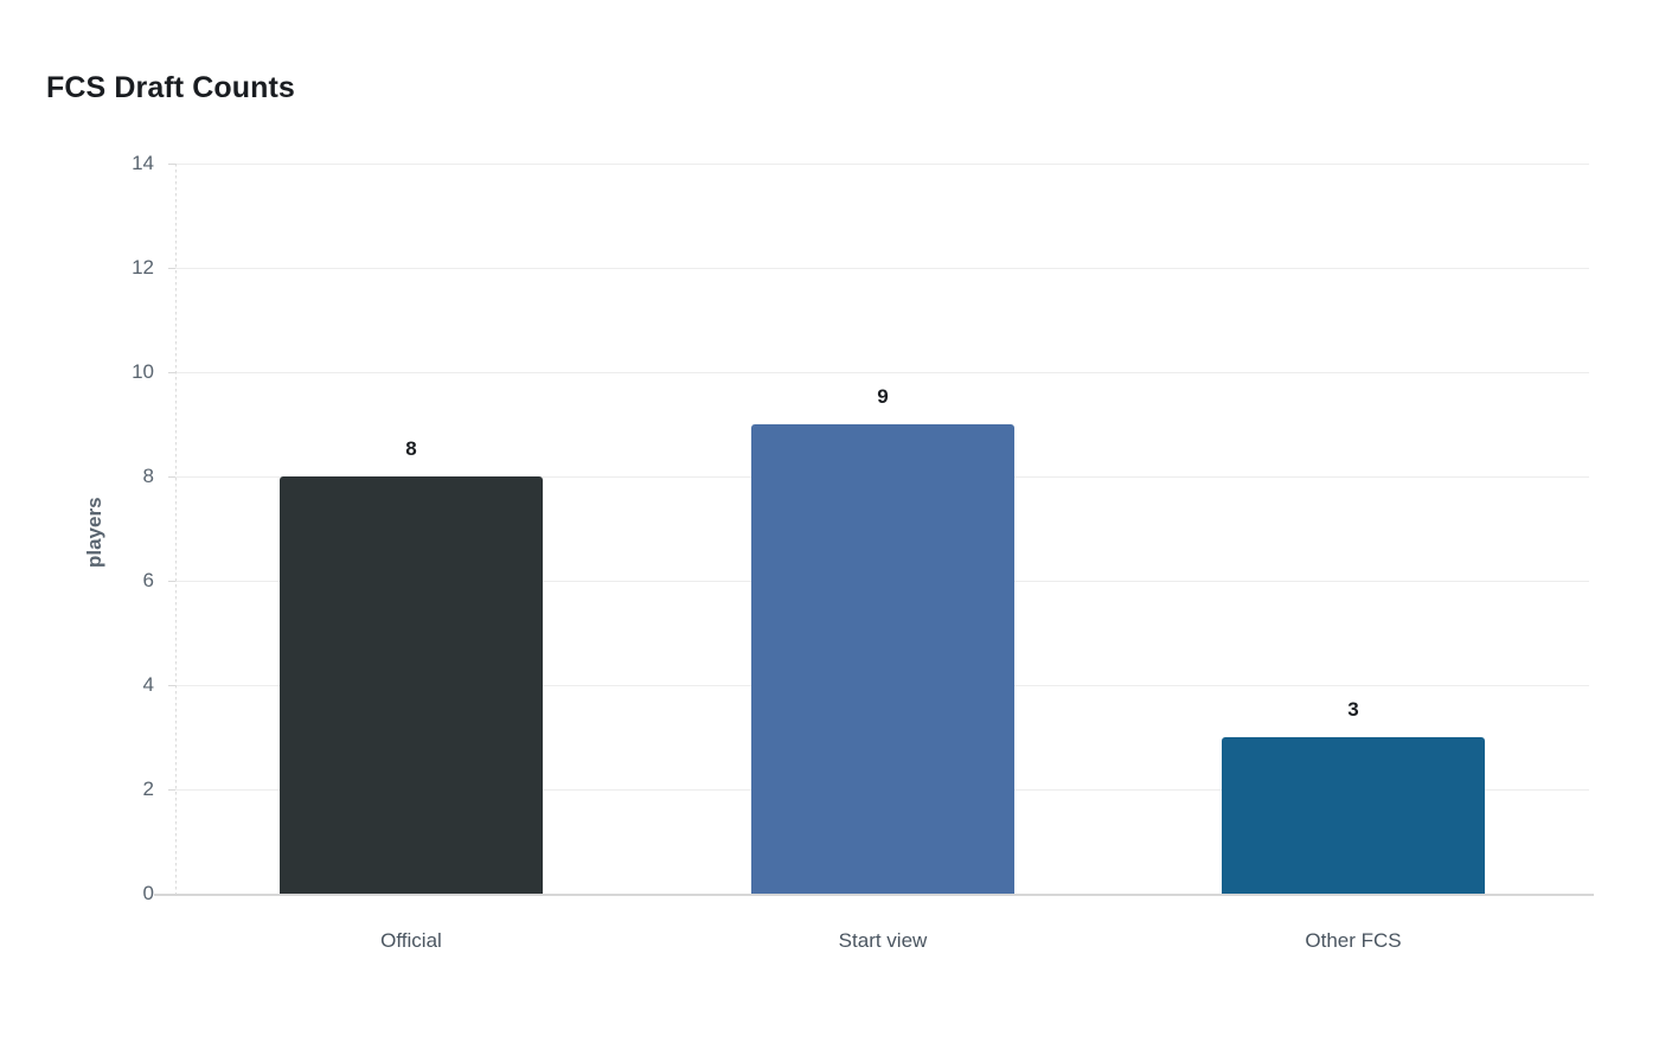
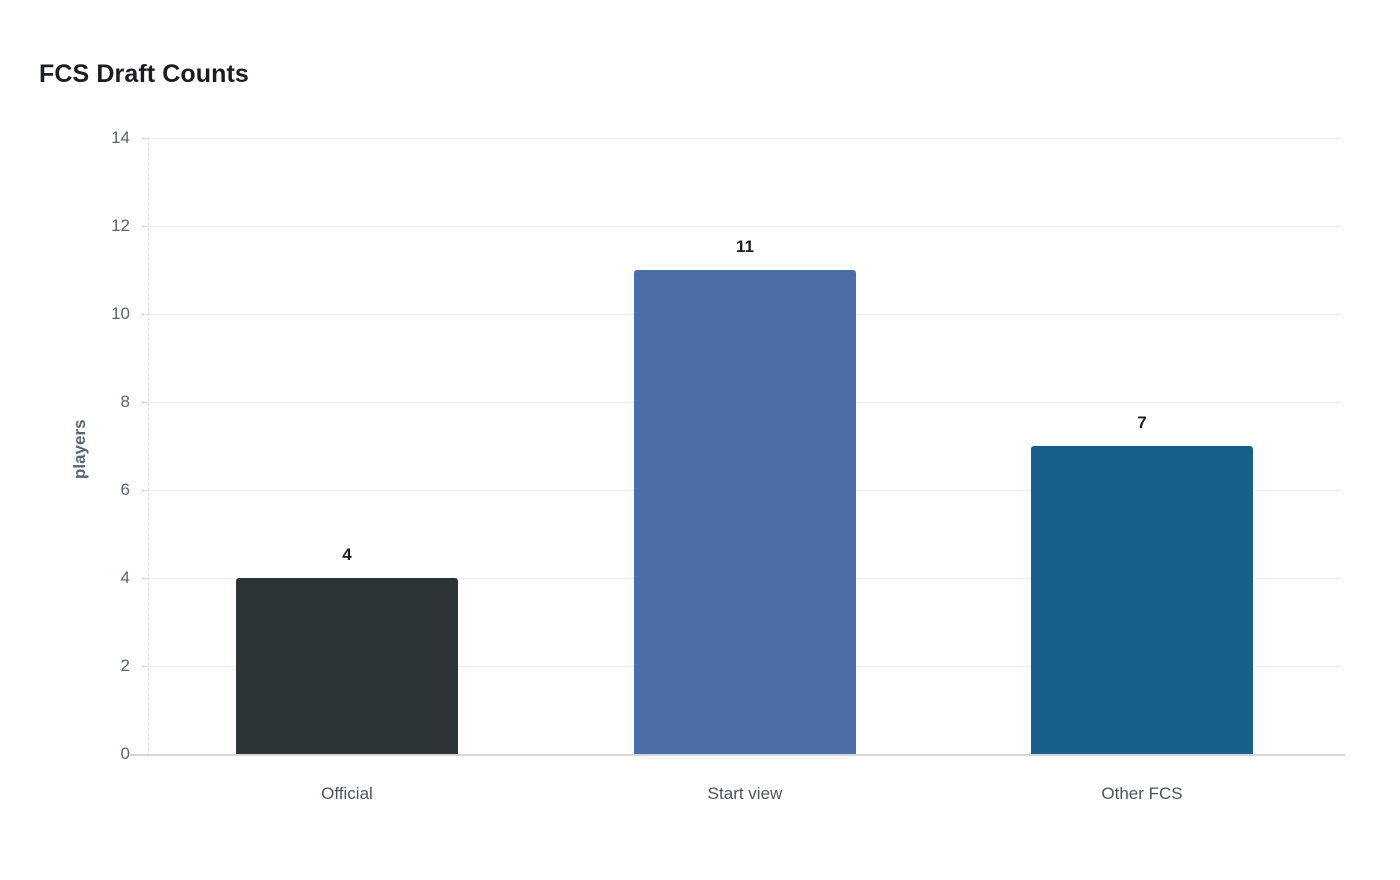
Official: 8 -> 4
Start view: 9 -> 11
Other FCS: 3 -> 7
